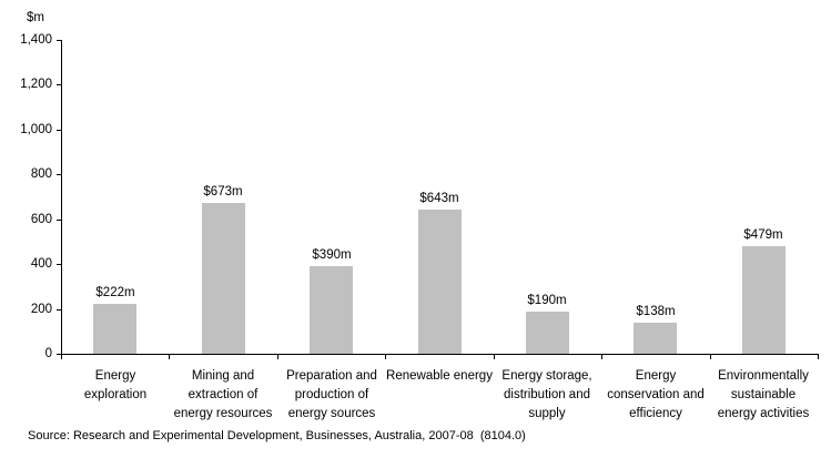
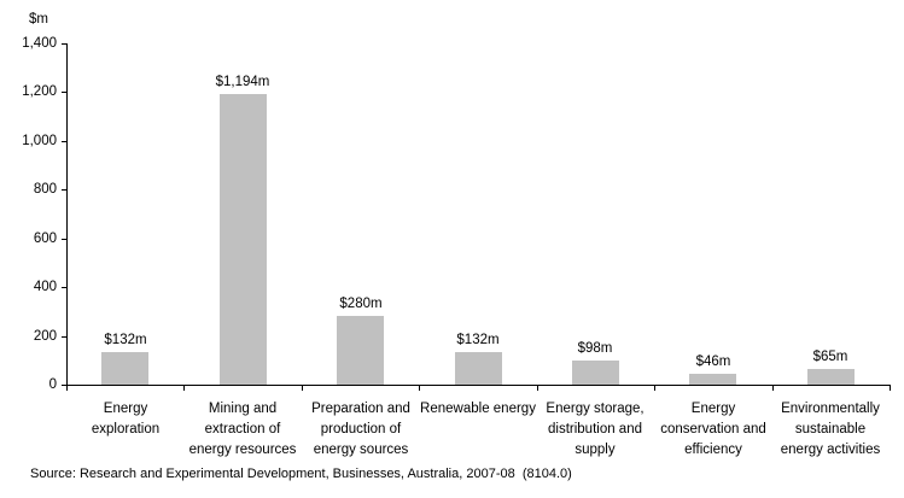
Energy exploration: $222m -> $132m
Mining and extraction of energy resources: $673m -> $1,194m
Preparation and production of energy sources: $390m -> $280m
Renewable energy: $643m -> $132m
Energy storage, distribution and supply: $190m -> $98m
Energy conservation and efficiency: $138m -> $46m
Environmentally sustainable energy activities: $479m -> $65m
